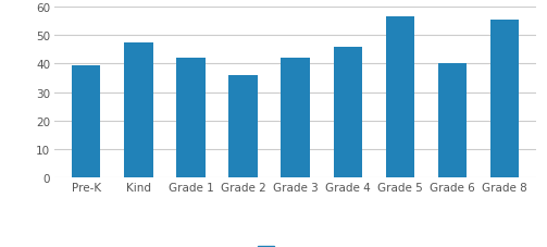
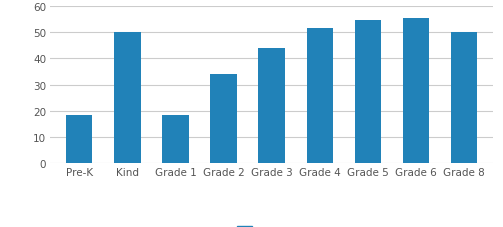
Pre-K: 39.5 -> 18.5
Kind: 47.5 -> 50.0
Grade 1: 42.0 -> 18.5
Grade 2: 36.0 -> 34.0
Grade 3: 42.0 -> 44.0
Grade 4: 46.0 -> 51.5
Grade 5: 56.5 -> 54.5
Grade 6: 40.0 -> 55.5
Grade 8: 55.5 -> 50.0
